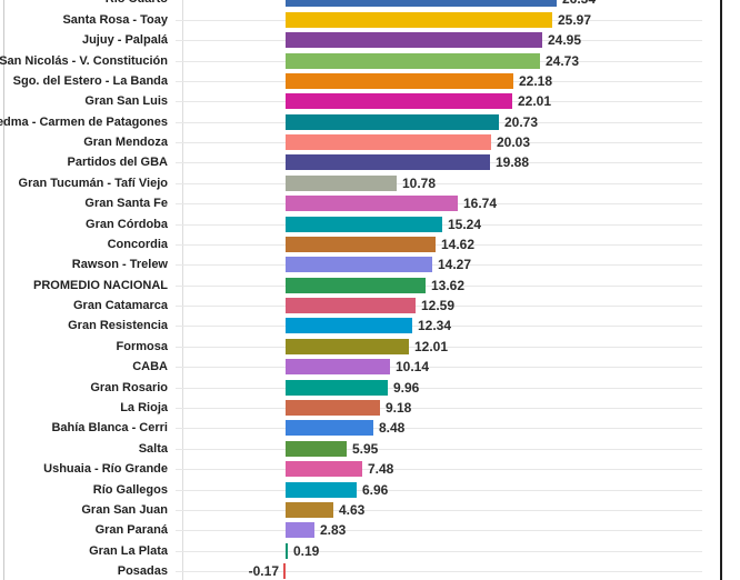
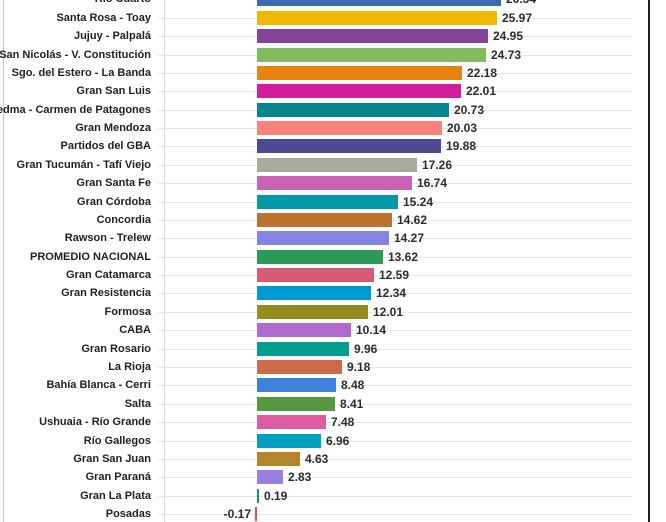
Gran Tucumán - Tafí Viejo: 10.78 -> 17.26
Salta: 5.95 -> 8.41
